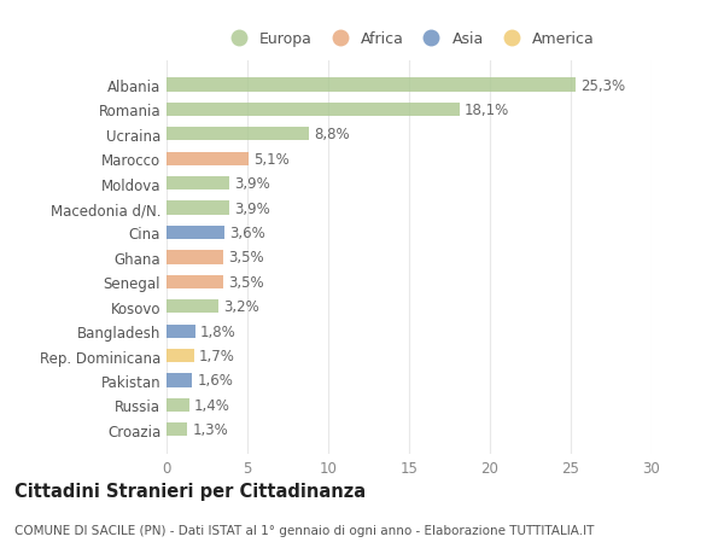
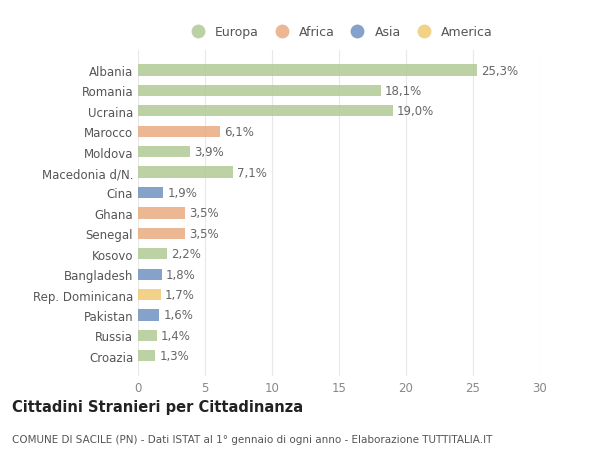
Ucraina: 8,8% -> 19,0%
Marocco: 5,1% -> 6,1%
Macedonia d/N.: 3,9% -> 7,1%
Cina: 3,6% -> 1,9%
Kosovo: 3,2% -> 2,2%
